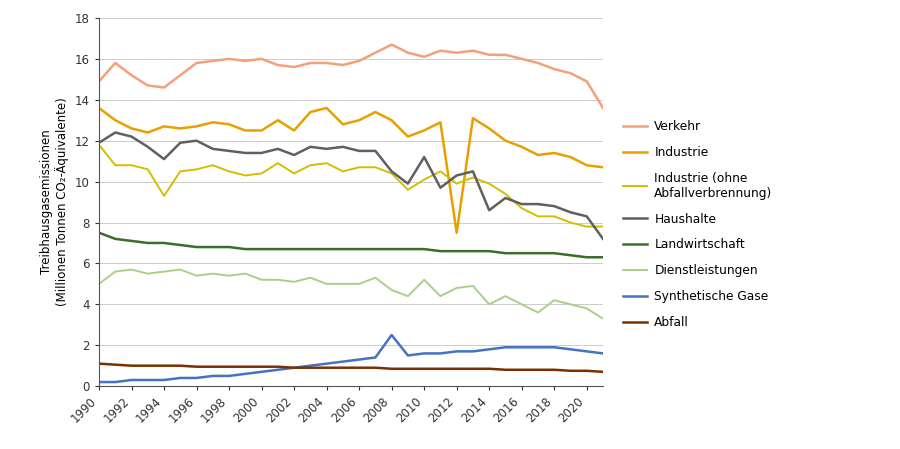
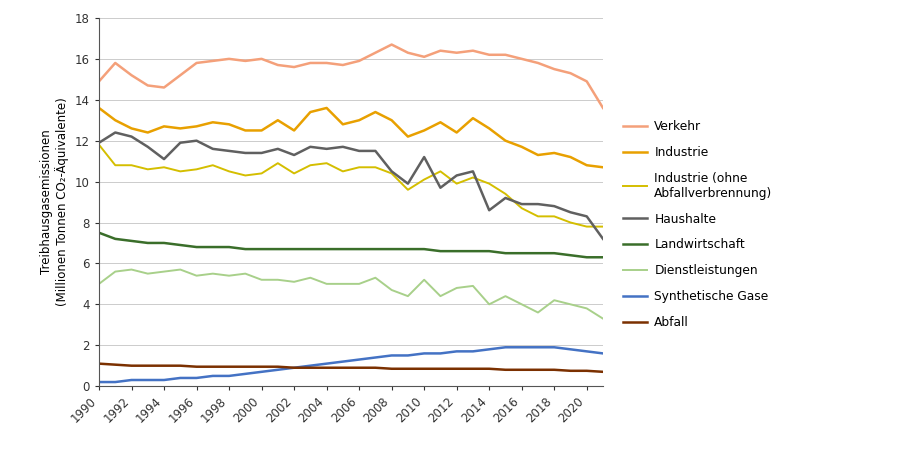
Industrie (ohne Abfallverbrennung)/1994: 9.3 -> 10.7
Synthetische Gase/2008: 2.5 -> 1.5
Industrie/2012: 7.5 -> 12.4
